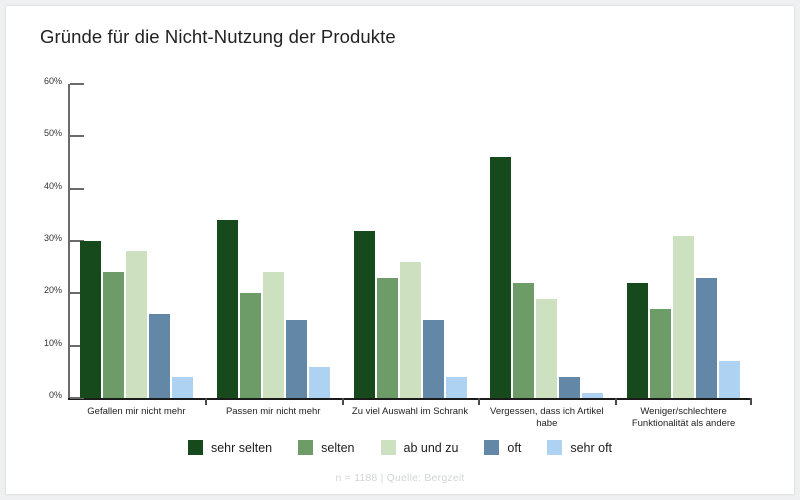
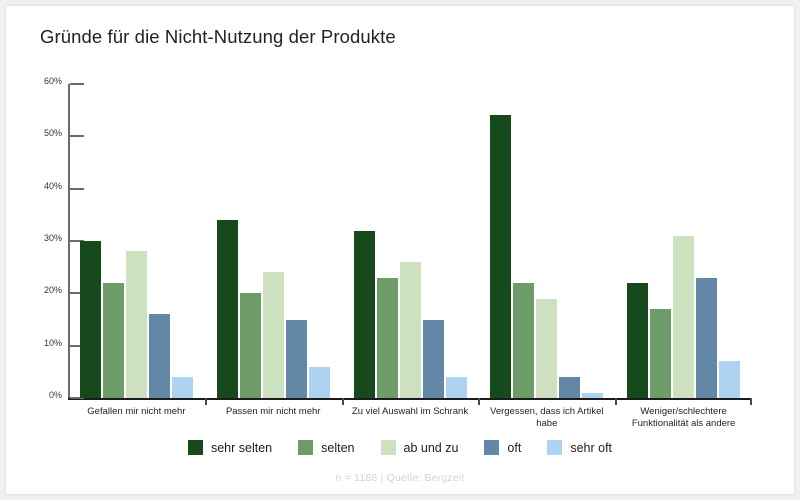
selten/Gefallen mir nicht mehr: 24% -> 22%
sehr selten/Vergessen, dass ich Artikel habe: 46% -> 54%
